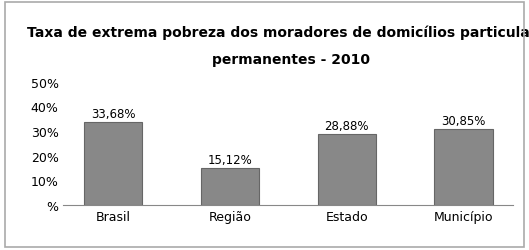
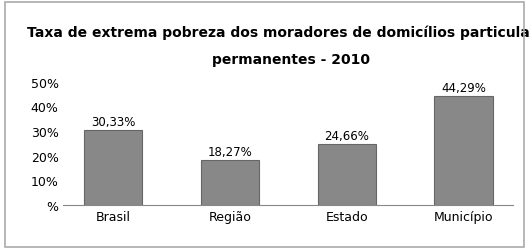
Brasil: 33,68% -> 30,33%
Região: 15,12% -> 18,27%
Estado: 28,88% -> 24,66%
Município: 30,85% -> 44,29%
